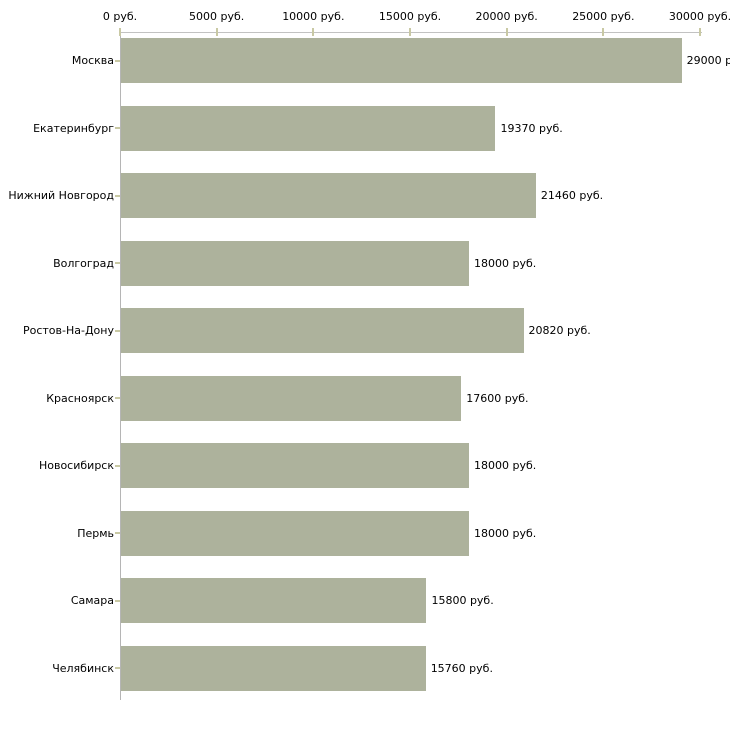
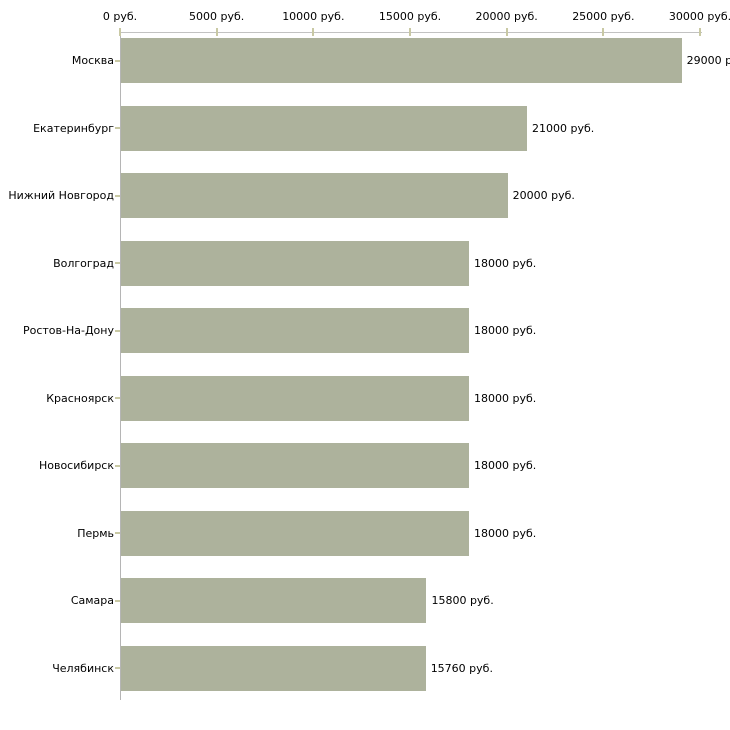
Екатеринбург: 19370 -> 21000
Нижний Новгород: 21460 -> 20000
Ростов-На-Дону: 20820 -> 18000
Красноярск: 17600 -> 18000
